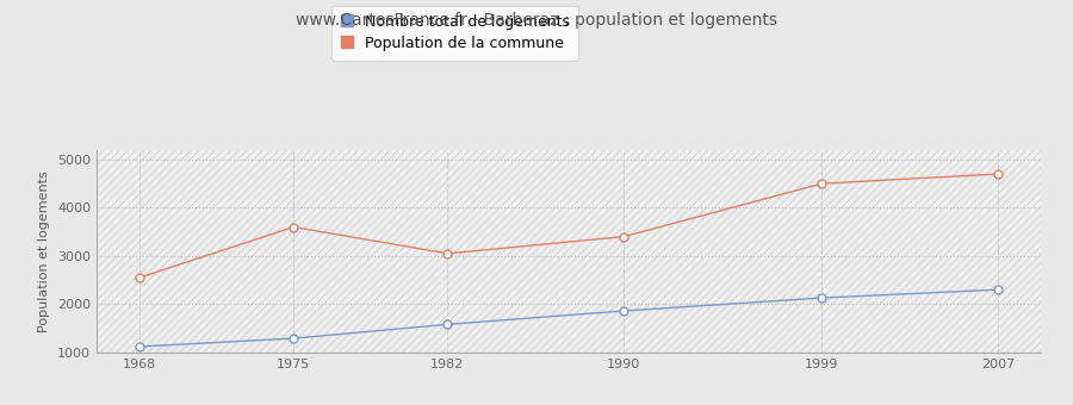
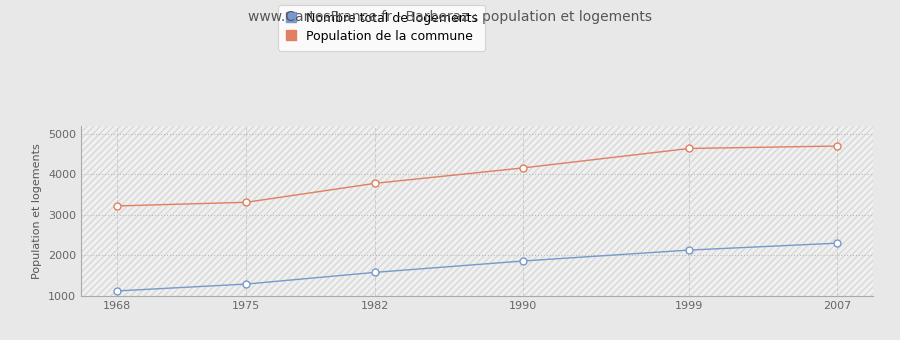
Population de la commune/1968: 2550 -> 3220
Population de la commune/1975: 3600 -> 3310
Population de la commune/1982: 3050 -> 3780
Population de la commune/1990: 3400 -> 4160
Population de la commune/1999: 4500 -> 4640
